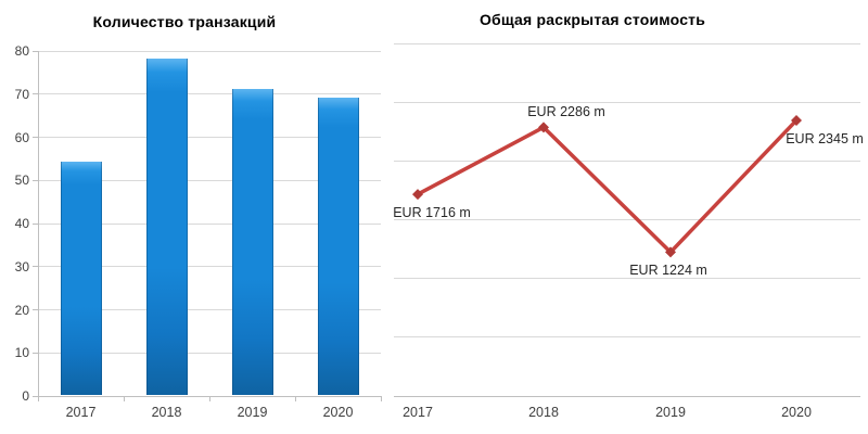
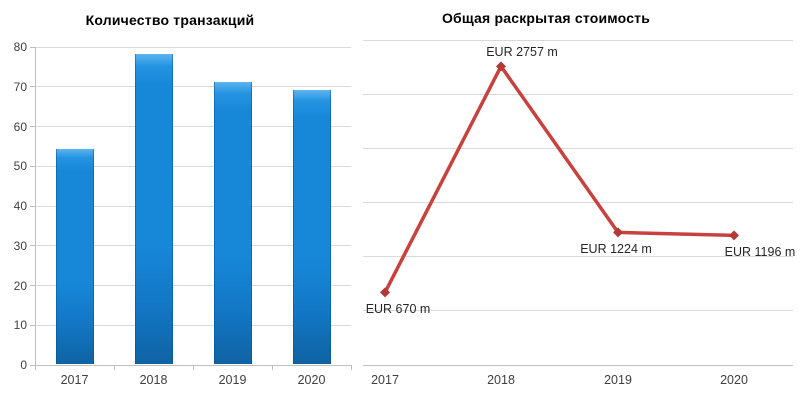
Общая раскрытая стоимость/2017: 1716 -> 670
Общая раскрытая стоимость/2018: 2286 -> 2757
Общая раскрытая стоимость/2020: 2345 -> 1196
